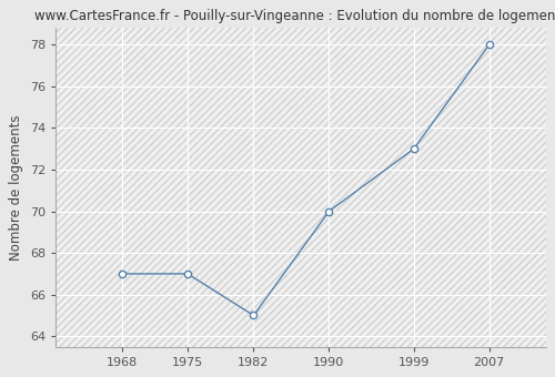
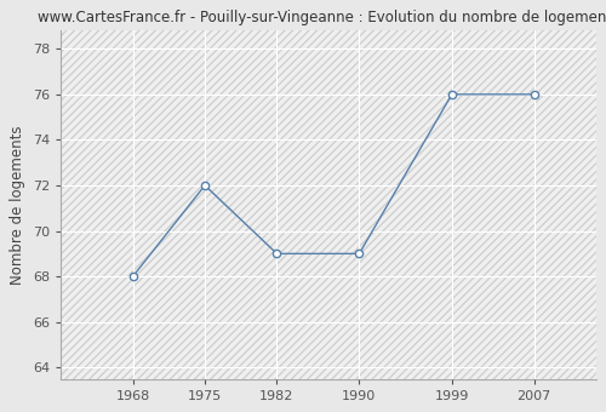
1968: 67 -> 68
1975: 67 -> 72
1982: 65 -> 69
1990: 70 -> 69
1999: 73 -> 76
2007: 78 -> 76
